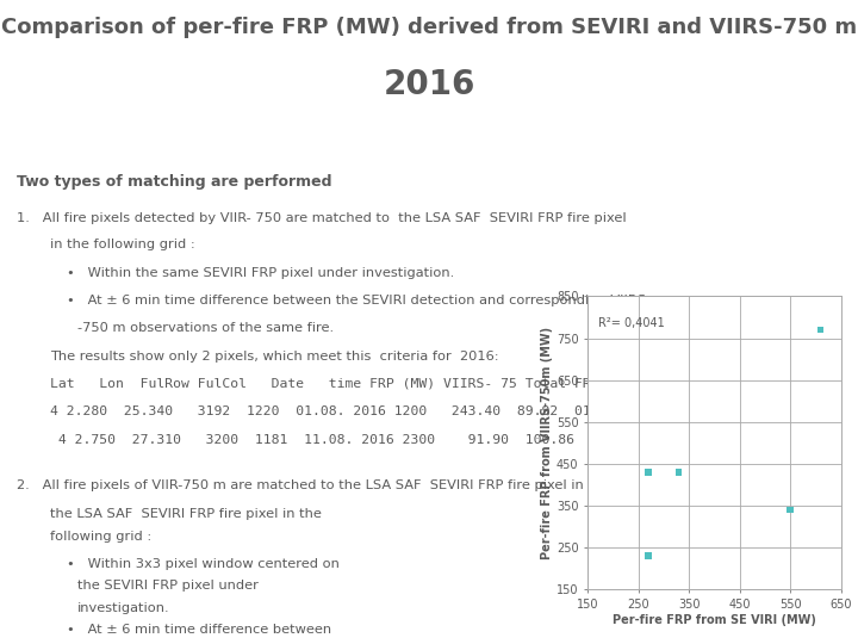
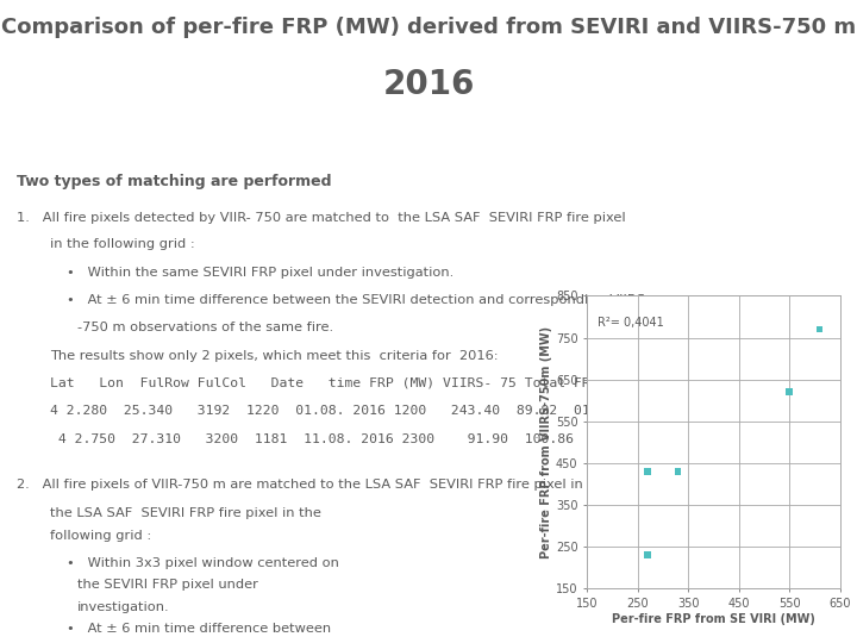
550: 340 -> 620
